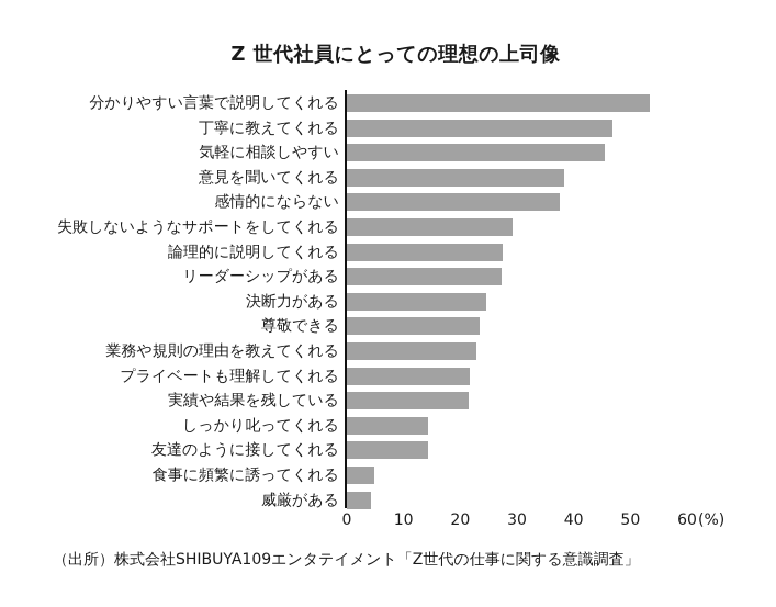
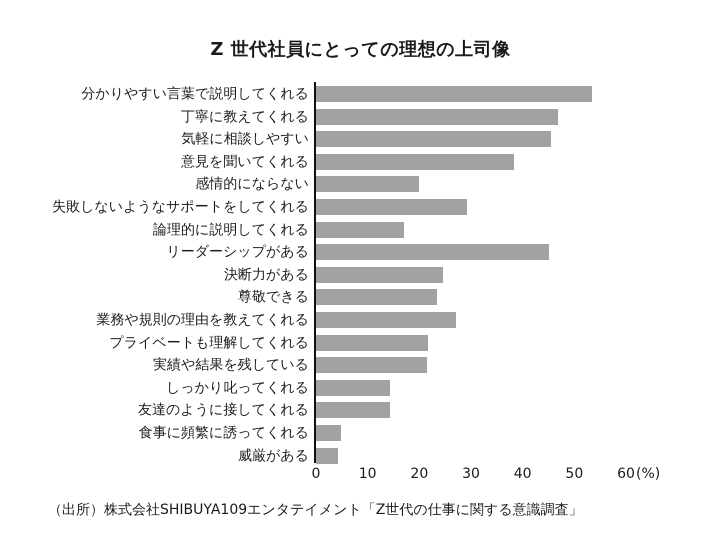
感情的にならない: 38 -> 20
論理的に説明してくれる: 28 -> 17
リーダーシップがある: 27 -> 45
業務や規則の理由を教えてくれる: 23 -> 27
